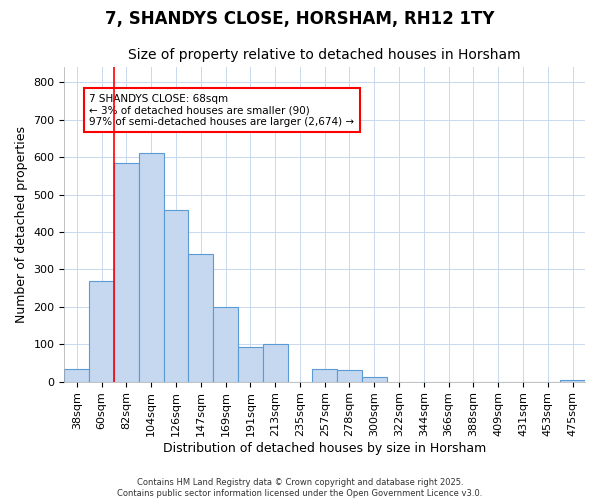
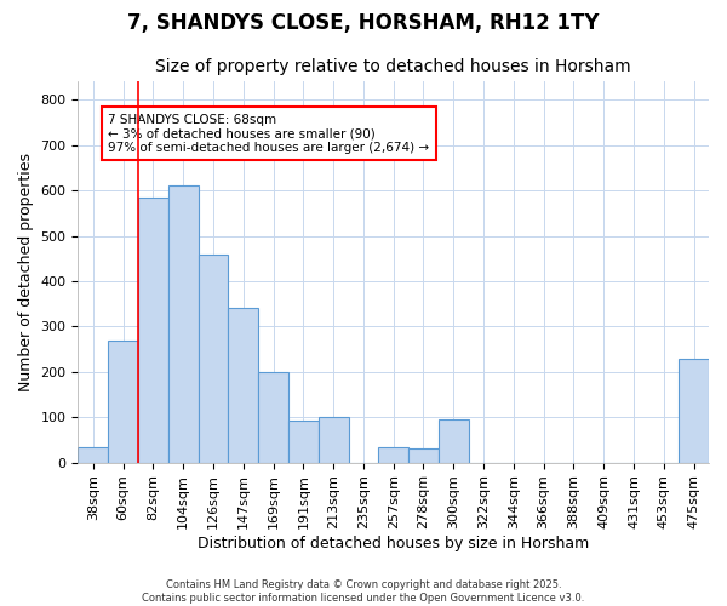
300sqm: 12 -> 95
475sqm: 5 -> 230
